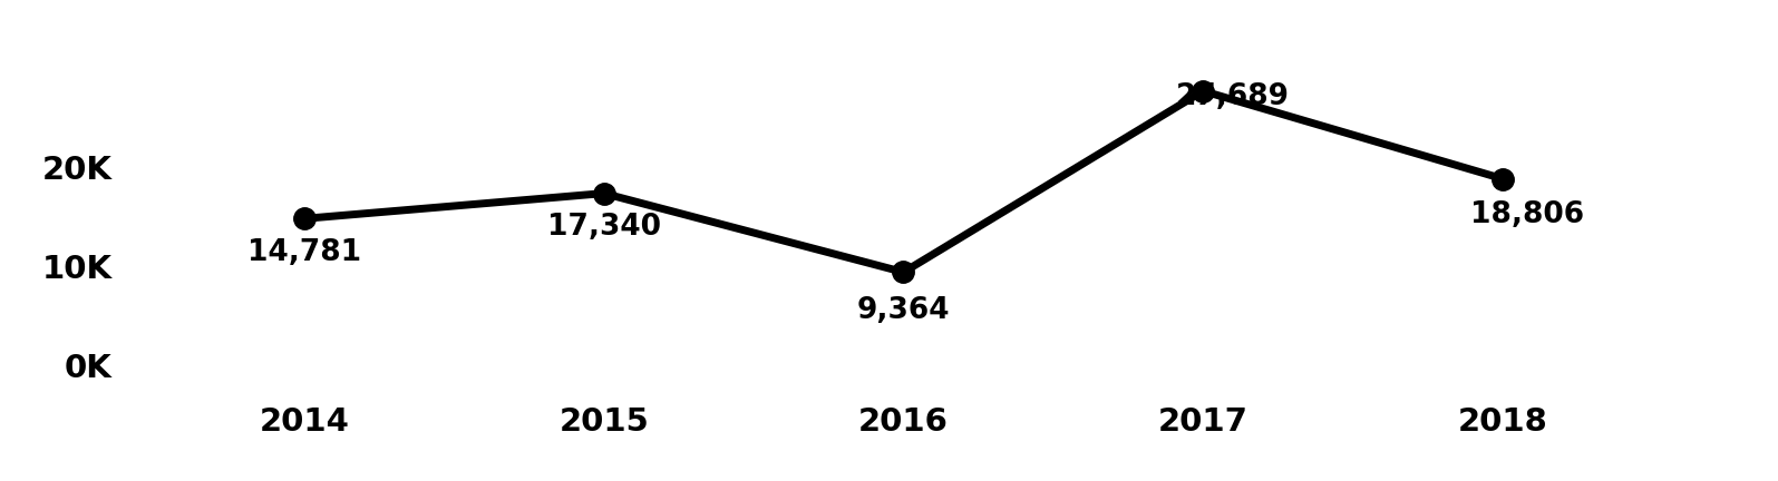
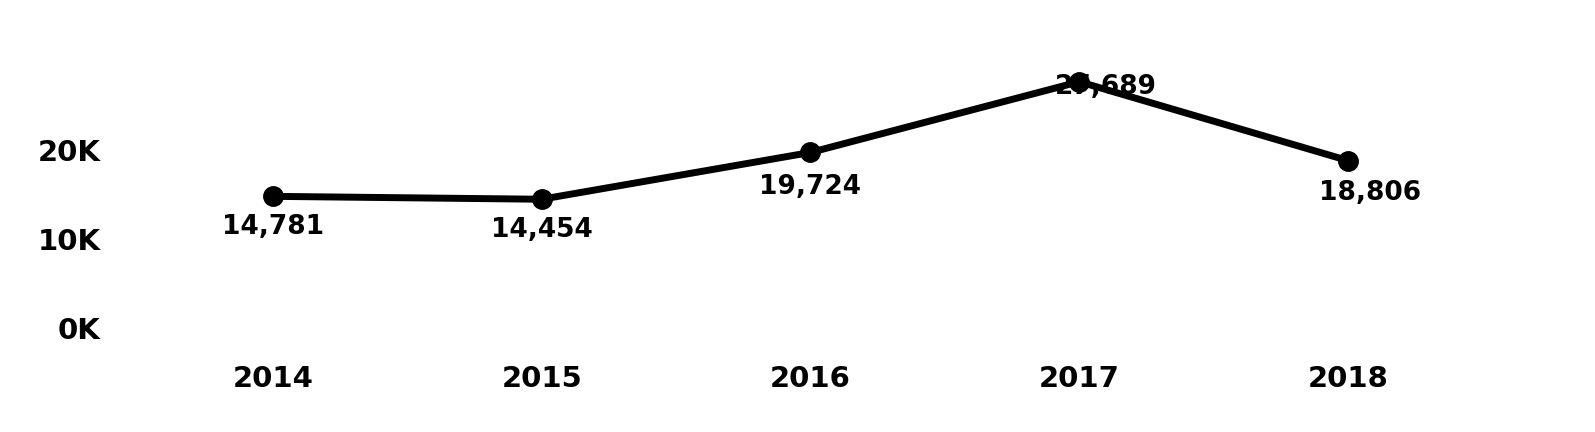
2015: 17,340 -> 14,454
2016: 9,364 -> 19,724
